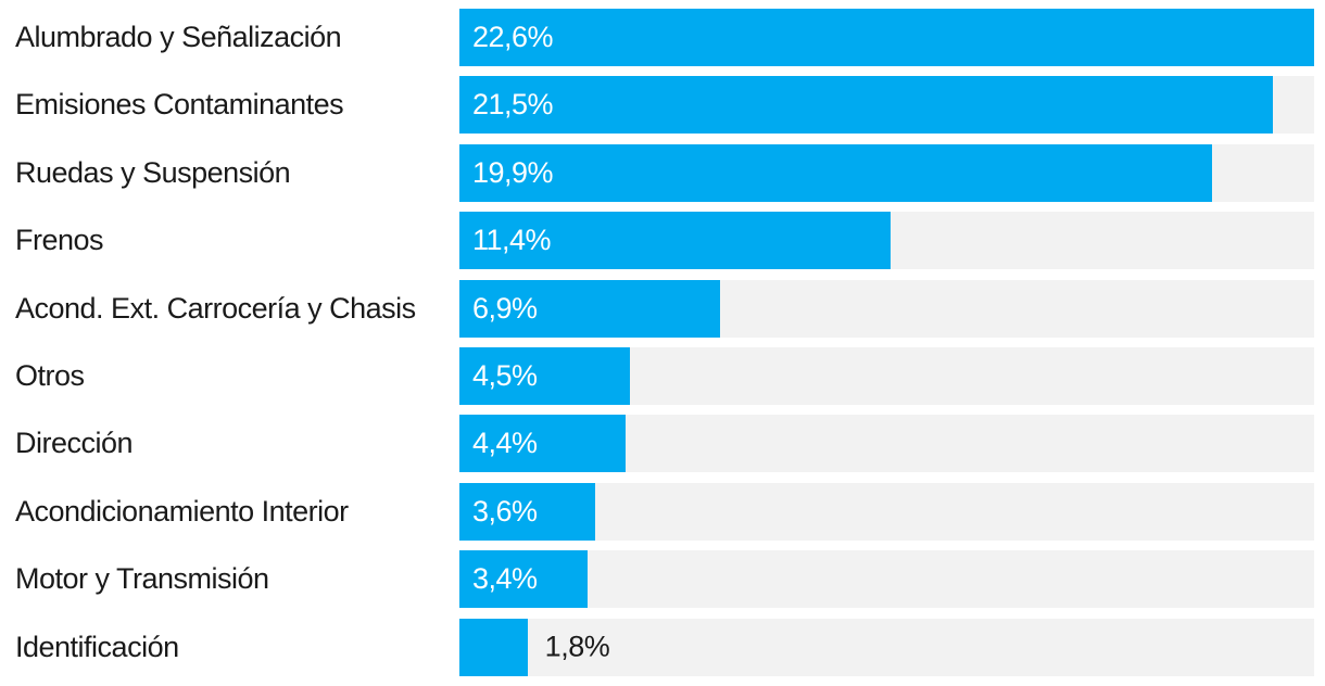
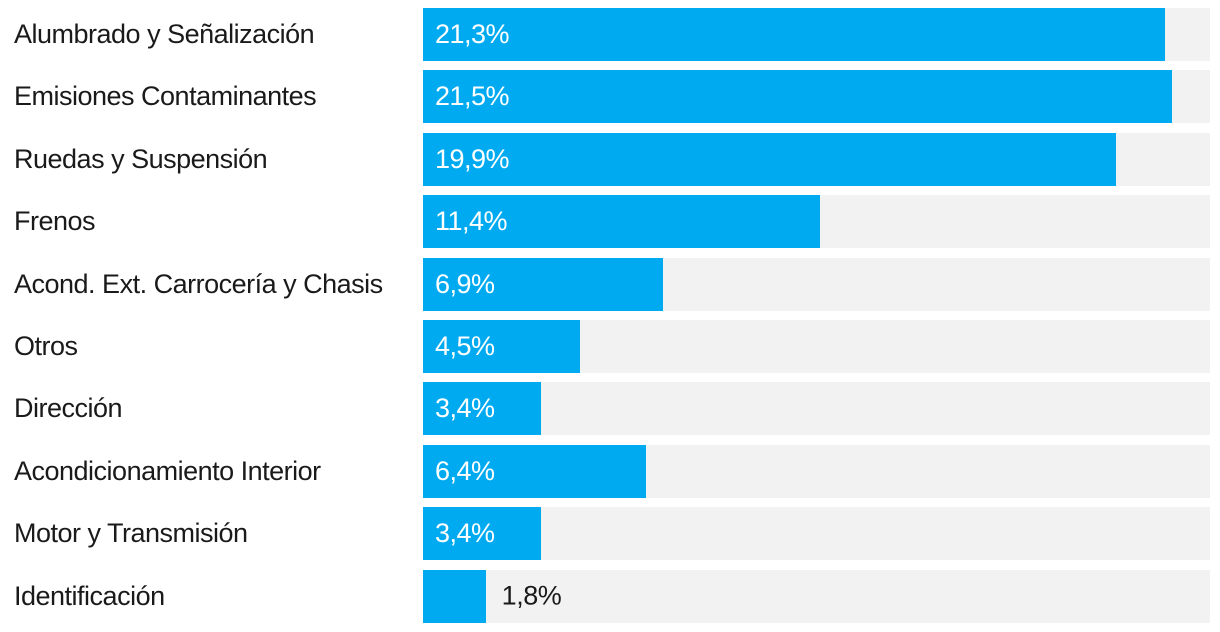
Alumbrado y Señalización: 22,6% -> 21,3%
Dirección: 4,4% -> 3,4%
Acondicionamiento Interior: 3,6% -> 6,4%
